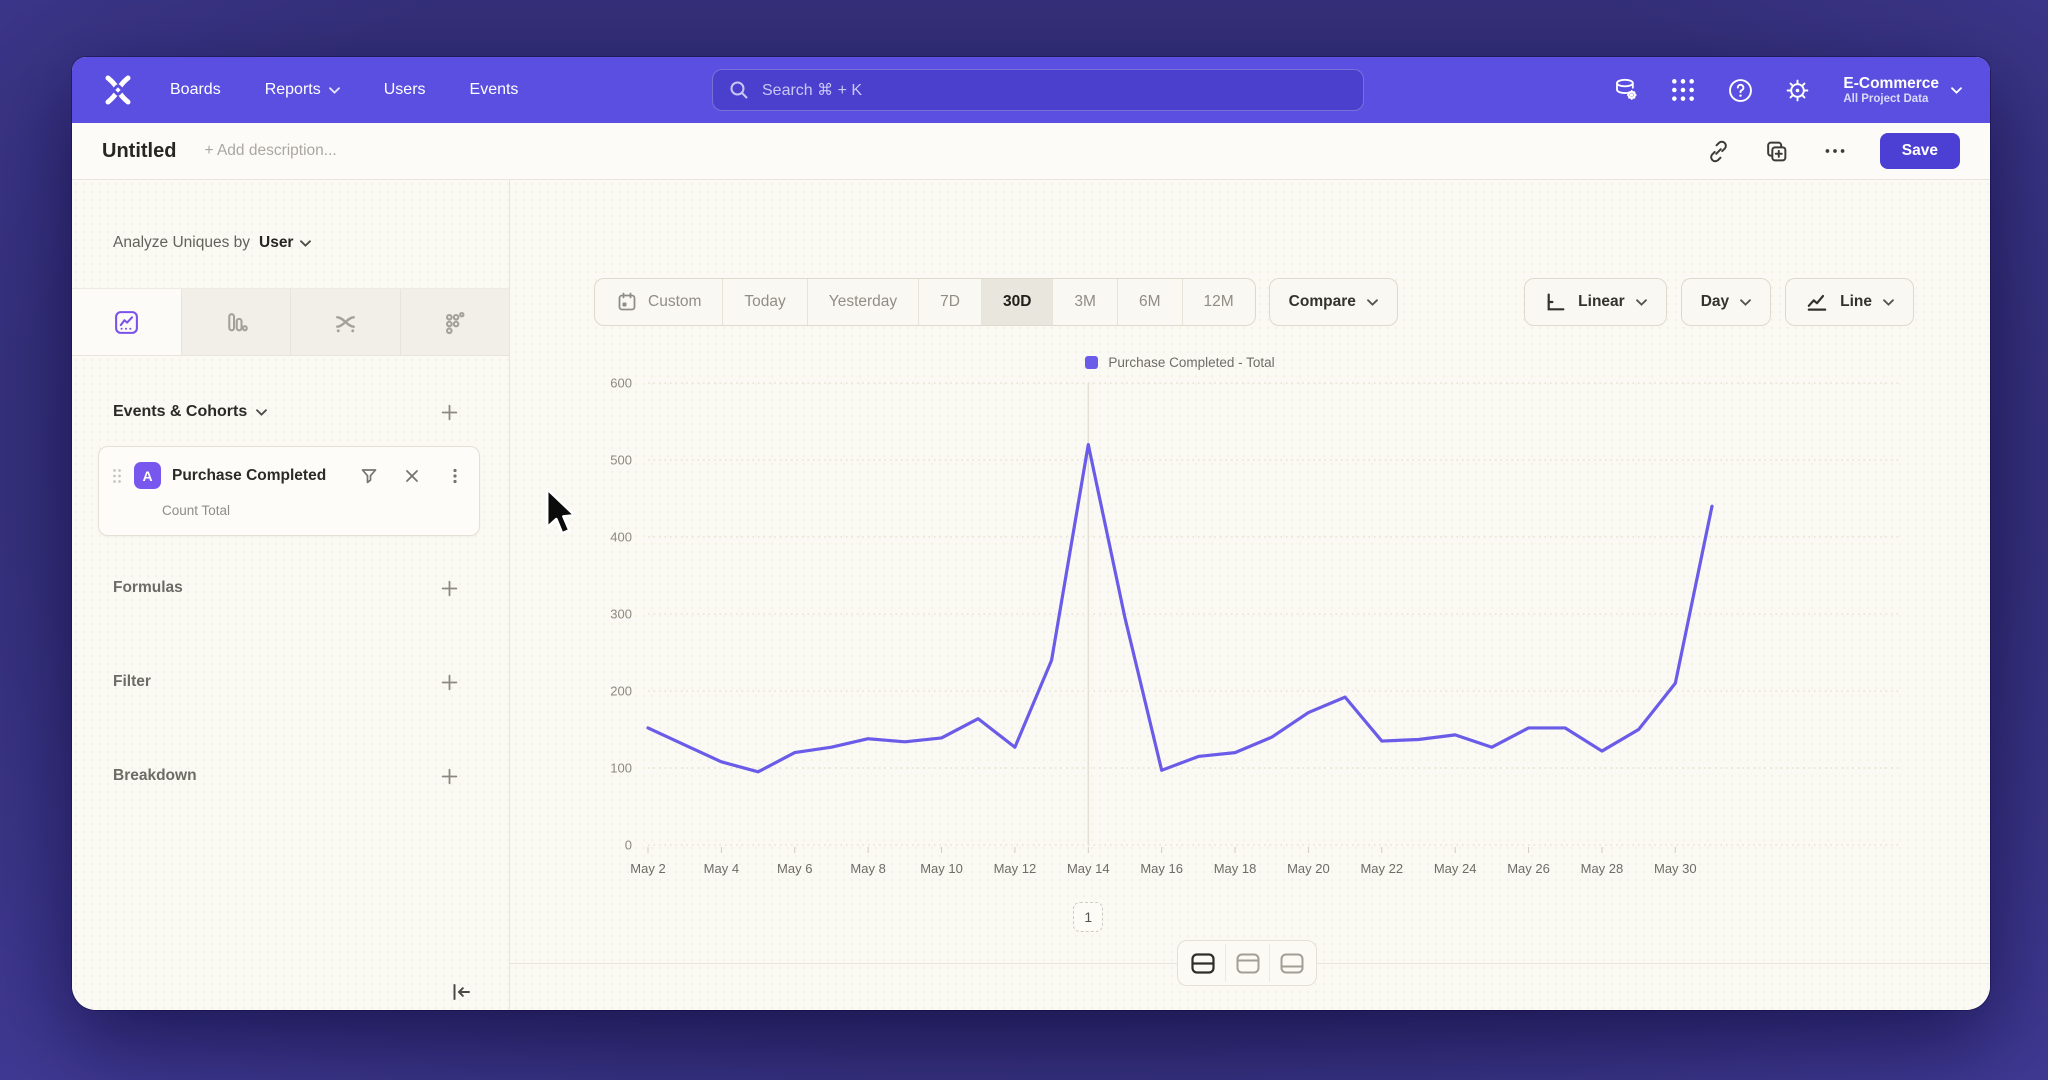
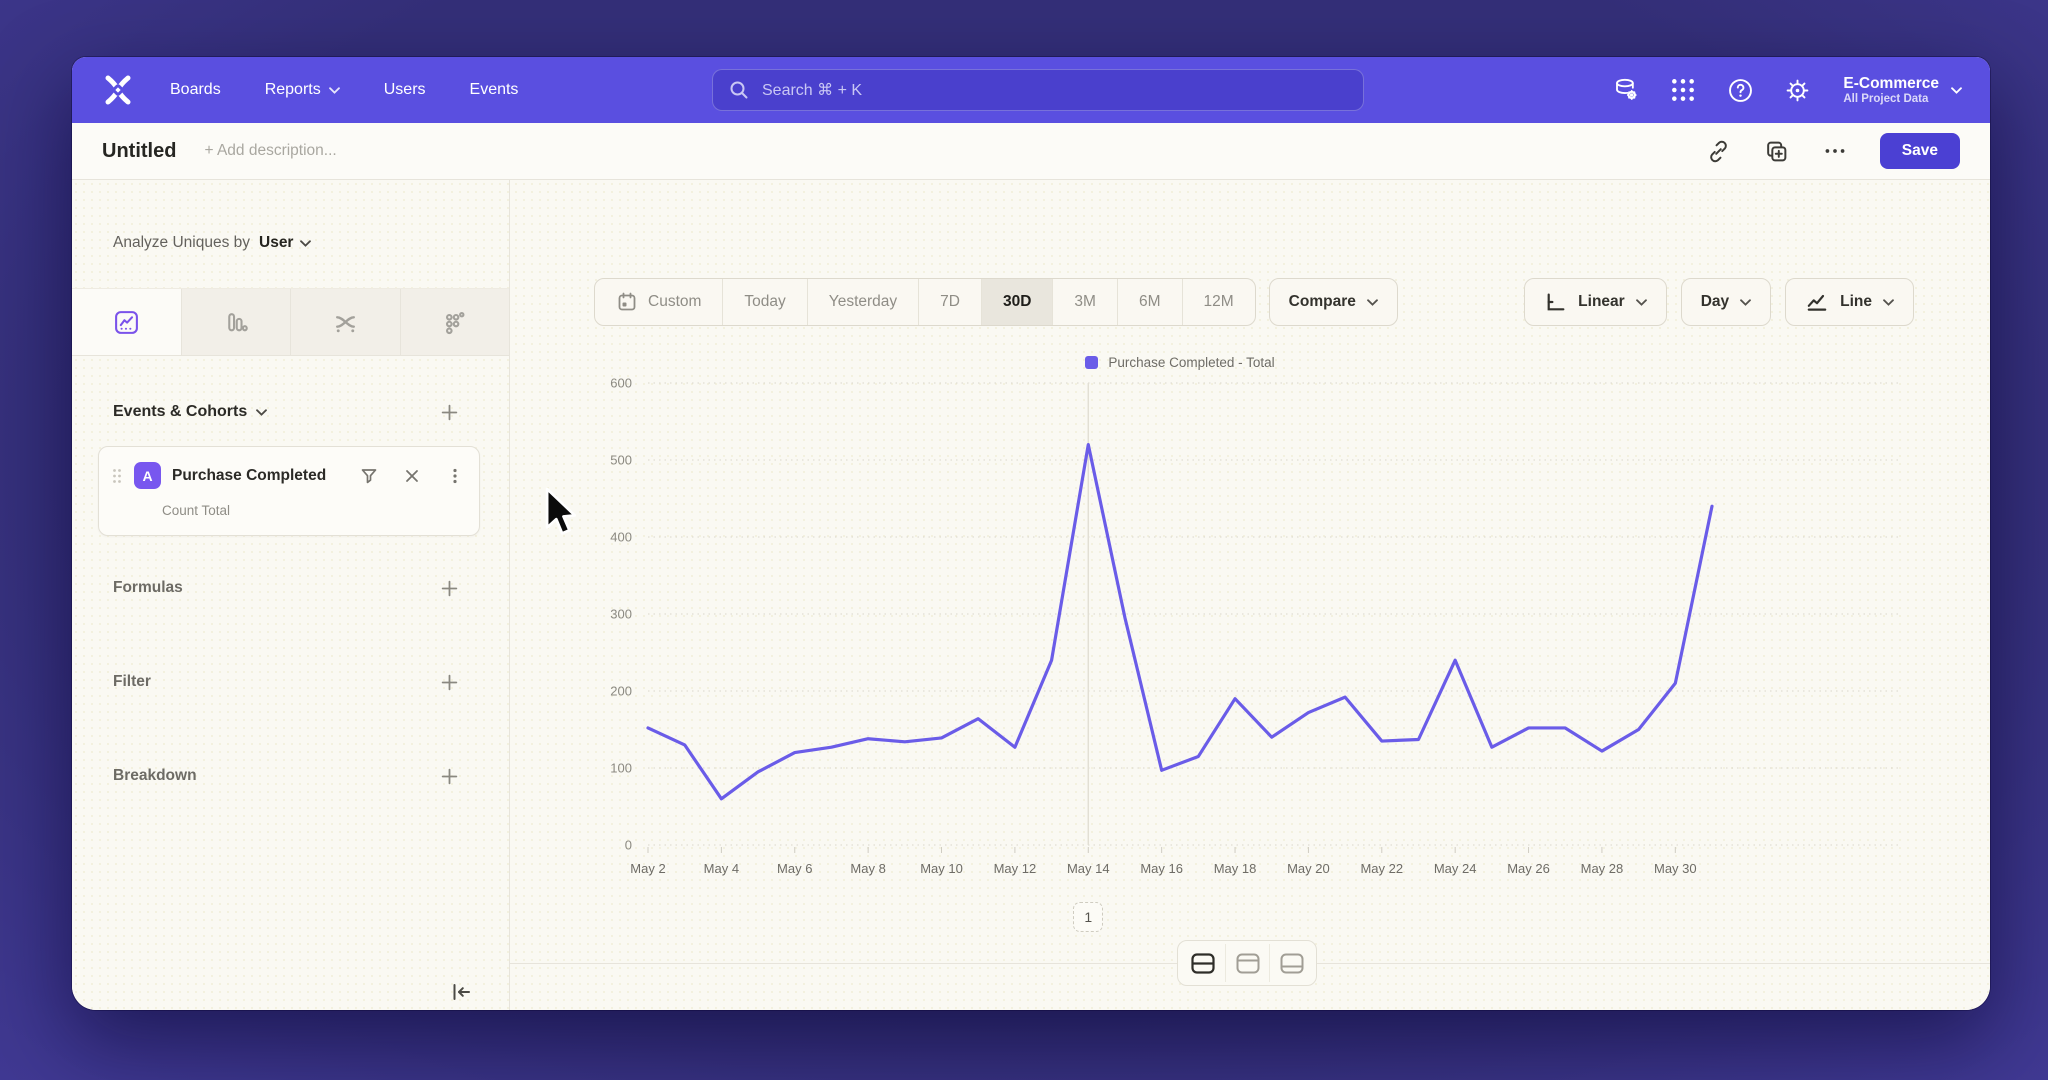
May 4: 110 -> 60
May 18: 120 -> 190
May 24: 140 -> 240
